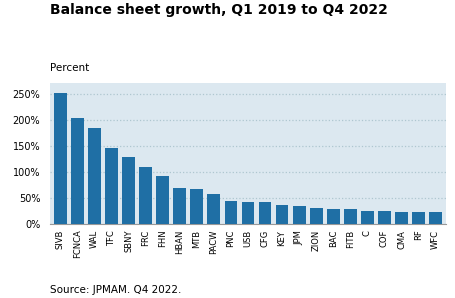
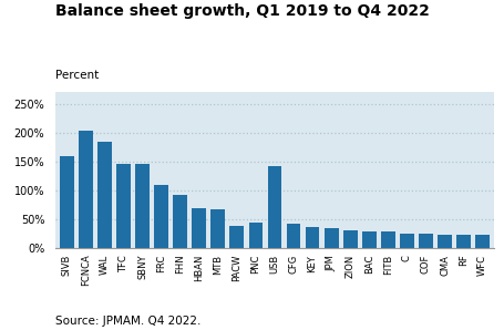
SIVB: 252% -> 160%
SBNY: 128% -> 146%
PACW: 57% -> 38%
USB: 42% -> 142%
